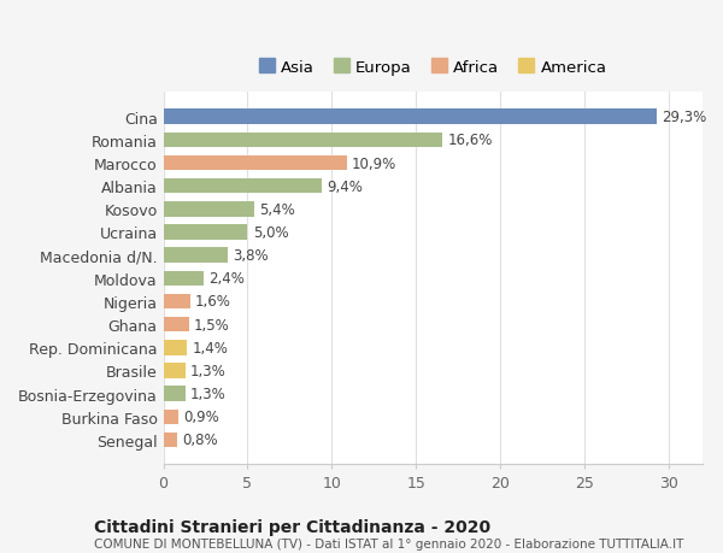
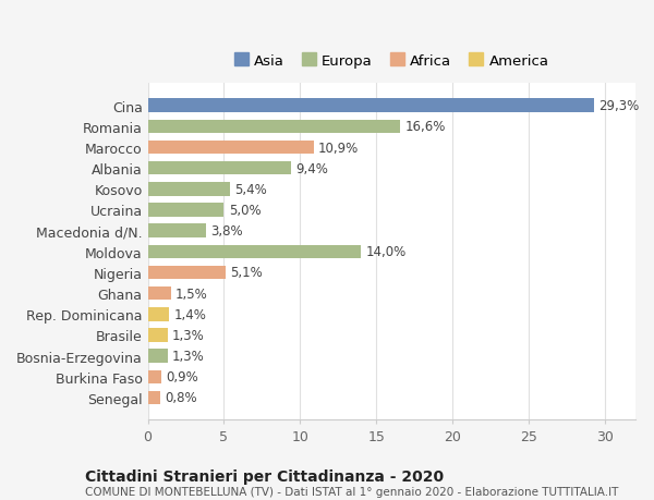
Moldova: 2,4% -> 14,0%
Nigeria: 1,6% -> 5,1%
